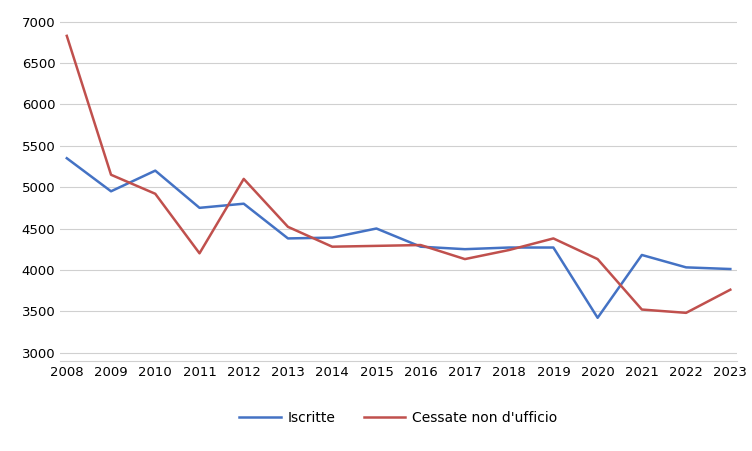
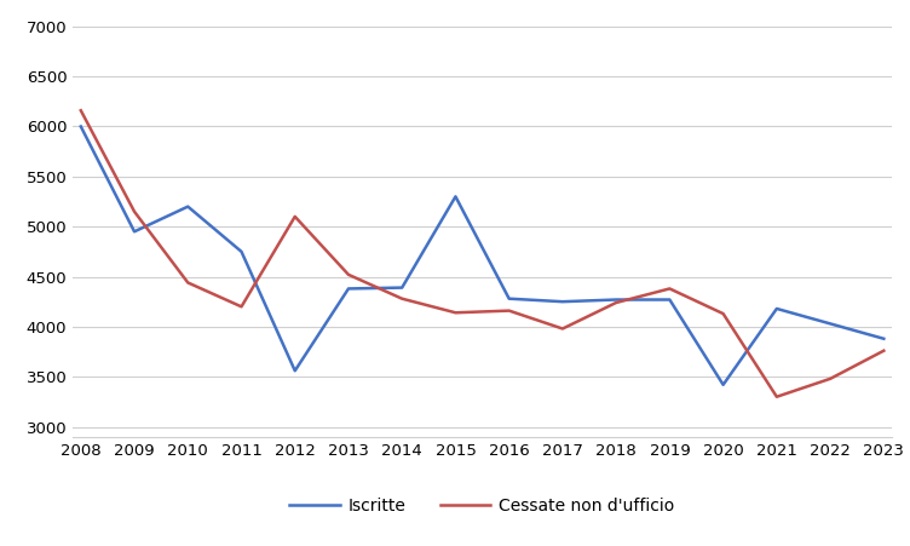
Iscritte/2008: 5350 -> 6000
Cessate non d'ufficio/2008: 6830 -> 6160
Cessate non d'ufficio/2010: 4920 -> 4440
Iscritte/2012: 4800 -> 3560
Iscritte/2015: 4500 -> 5300
Cessate non d'ufficio/2015: 4290 -> 4140
Cessate non d'ufficio/2016: 4300 -> 4160
Cessate non d'ufficio/2017: 4130 -> 3980
Cessate non d'ufficio/2021: 3520 -> 3300
Iscritte/2023: 4010 -> 3880
